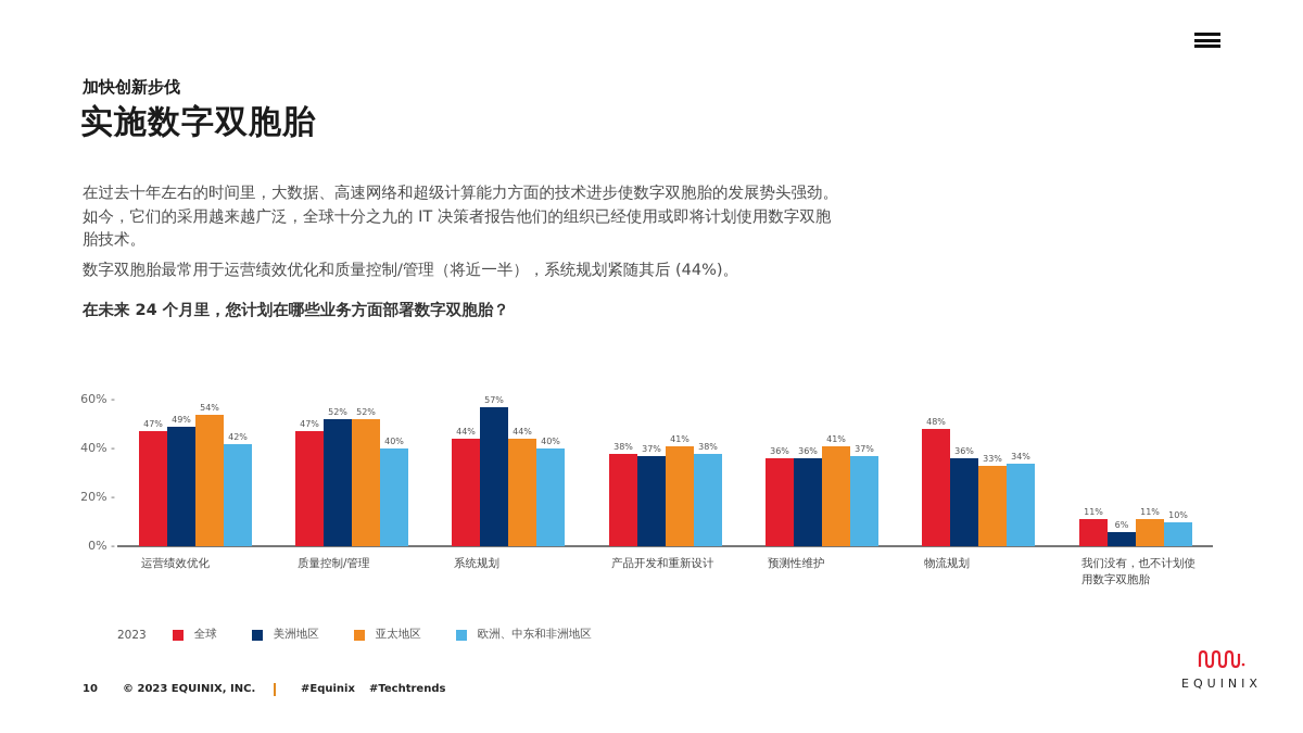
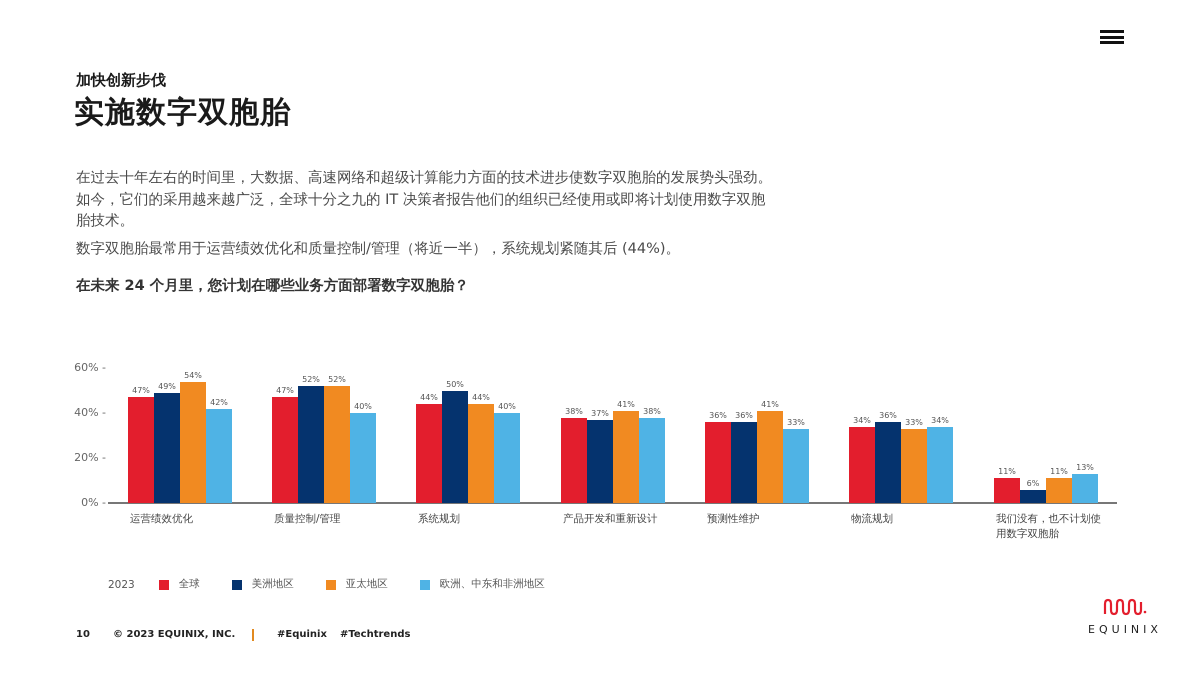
美洲地区/系统规划: 57% -> 50%
欧洲、中东和非洲地区/预测性维护: 37% -> 33%
全球/物流规划: 48% -> 34%
欧洲、中东和非洲地区/我们没有，也不计划使用数字双胞胎: 10% -> 13%
